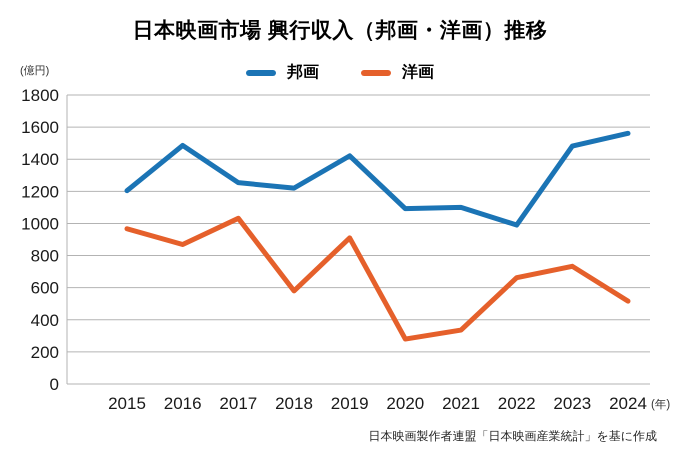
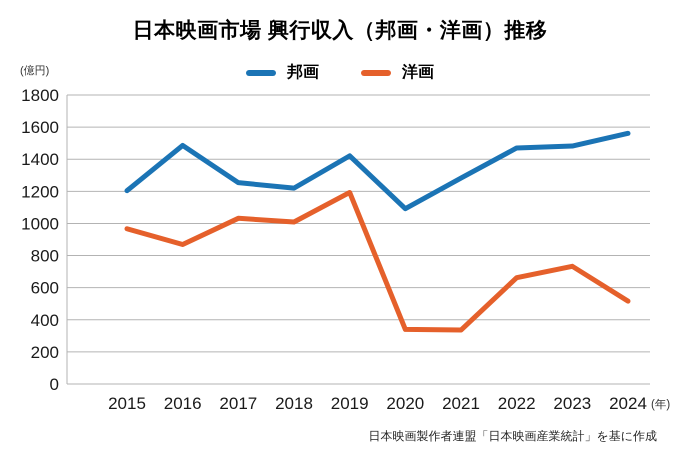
洋画/2018: 580 -> 1010
洋画/2019: 910 -> 1190
洋画/2020: 280 -> 340
邦画/2021: 1100 -> 1280
邦画/2022: 990 -> 1470
